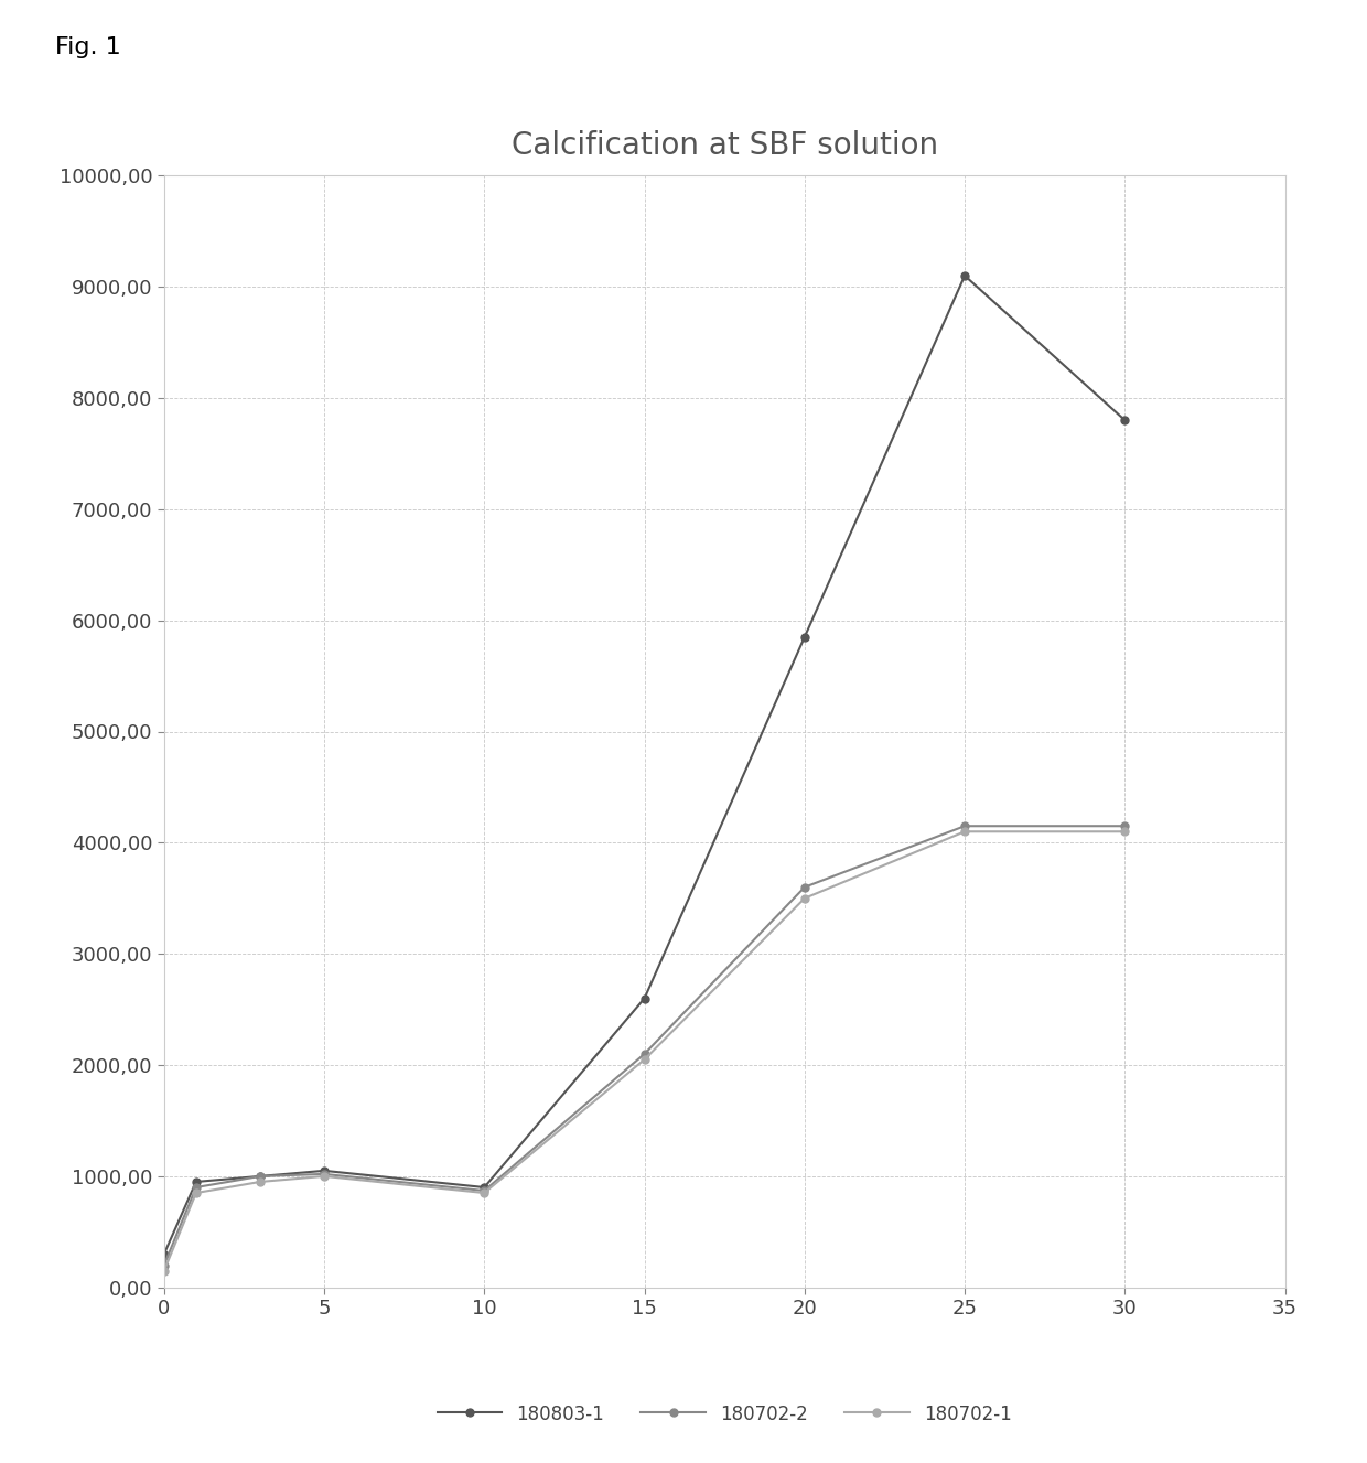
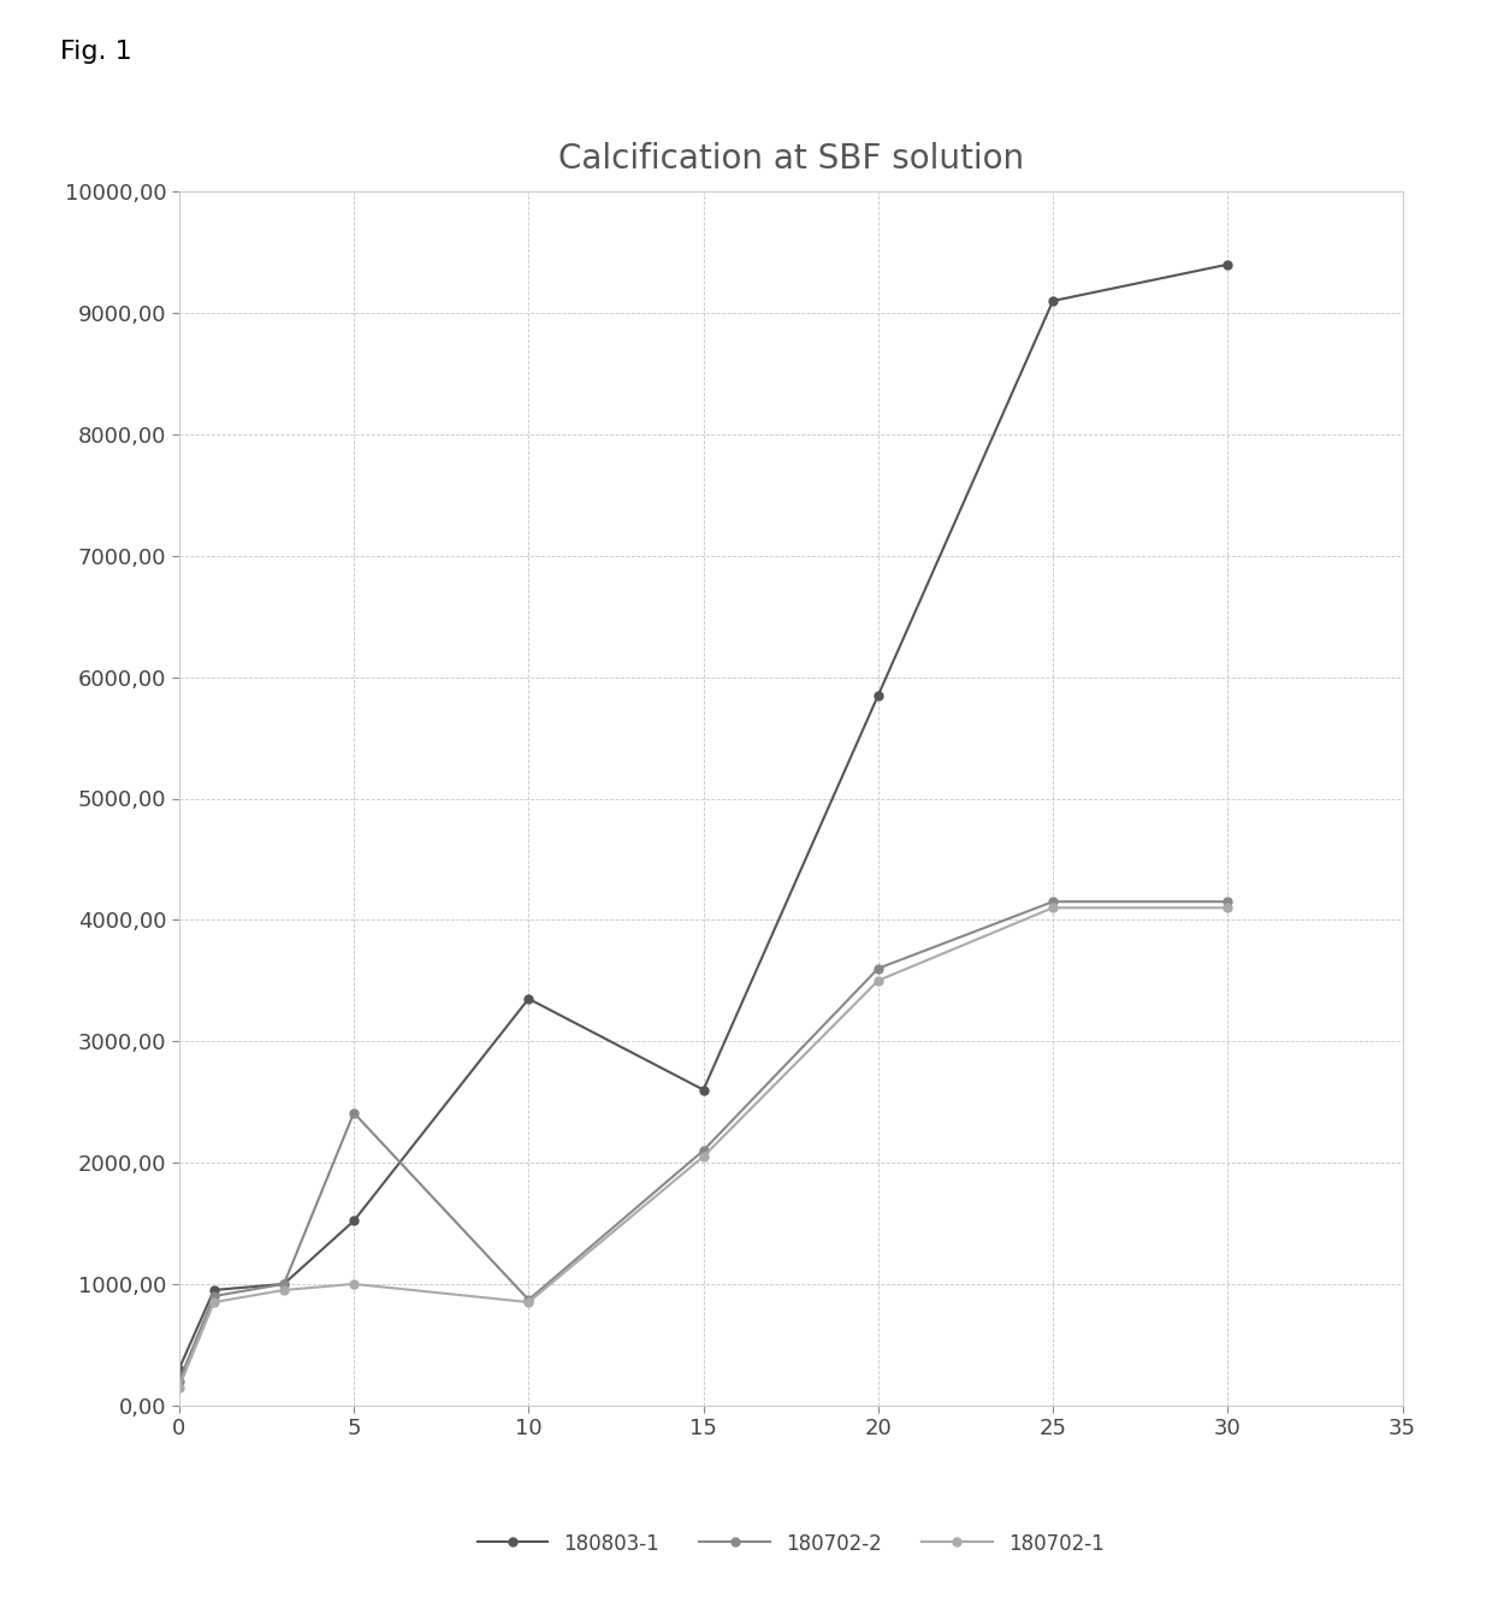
180803-1/5: 1050 -> 1520
180702-2/5: 1020 -> 2410
180803-1/10: 900 -> 3350
180803-1/30: 7800 -> 9400
